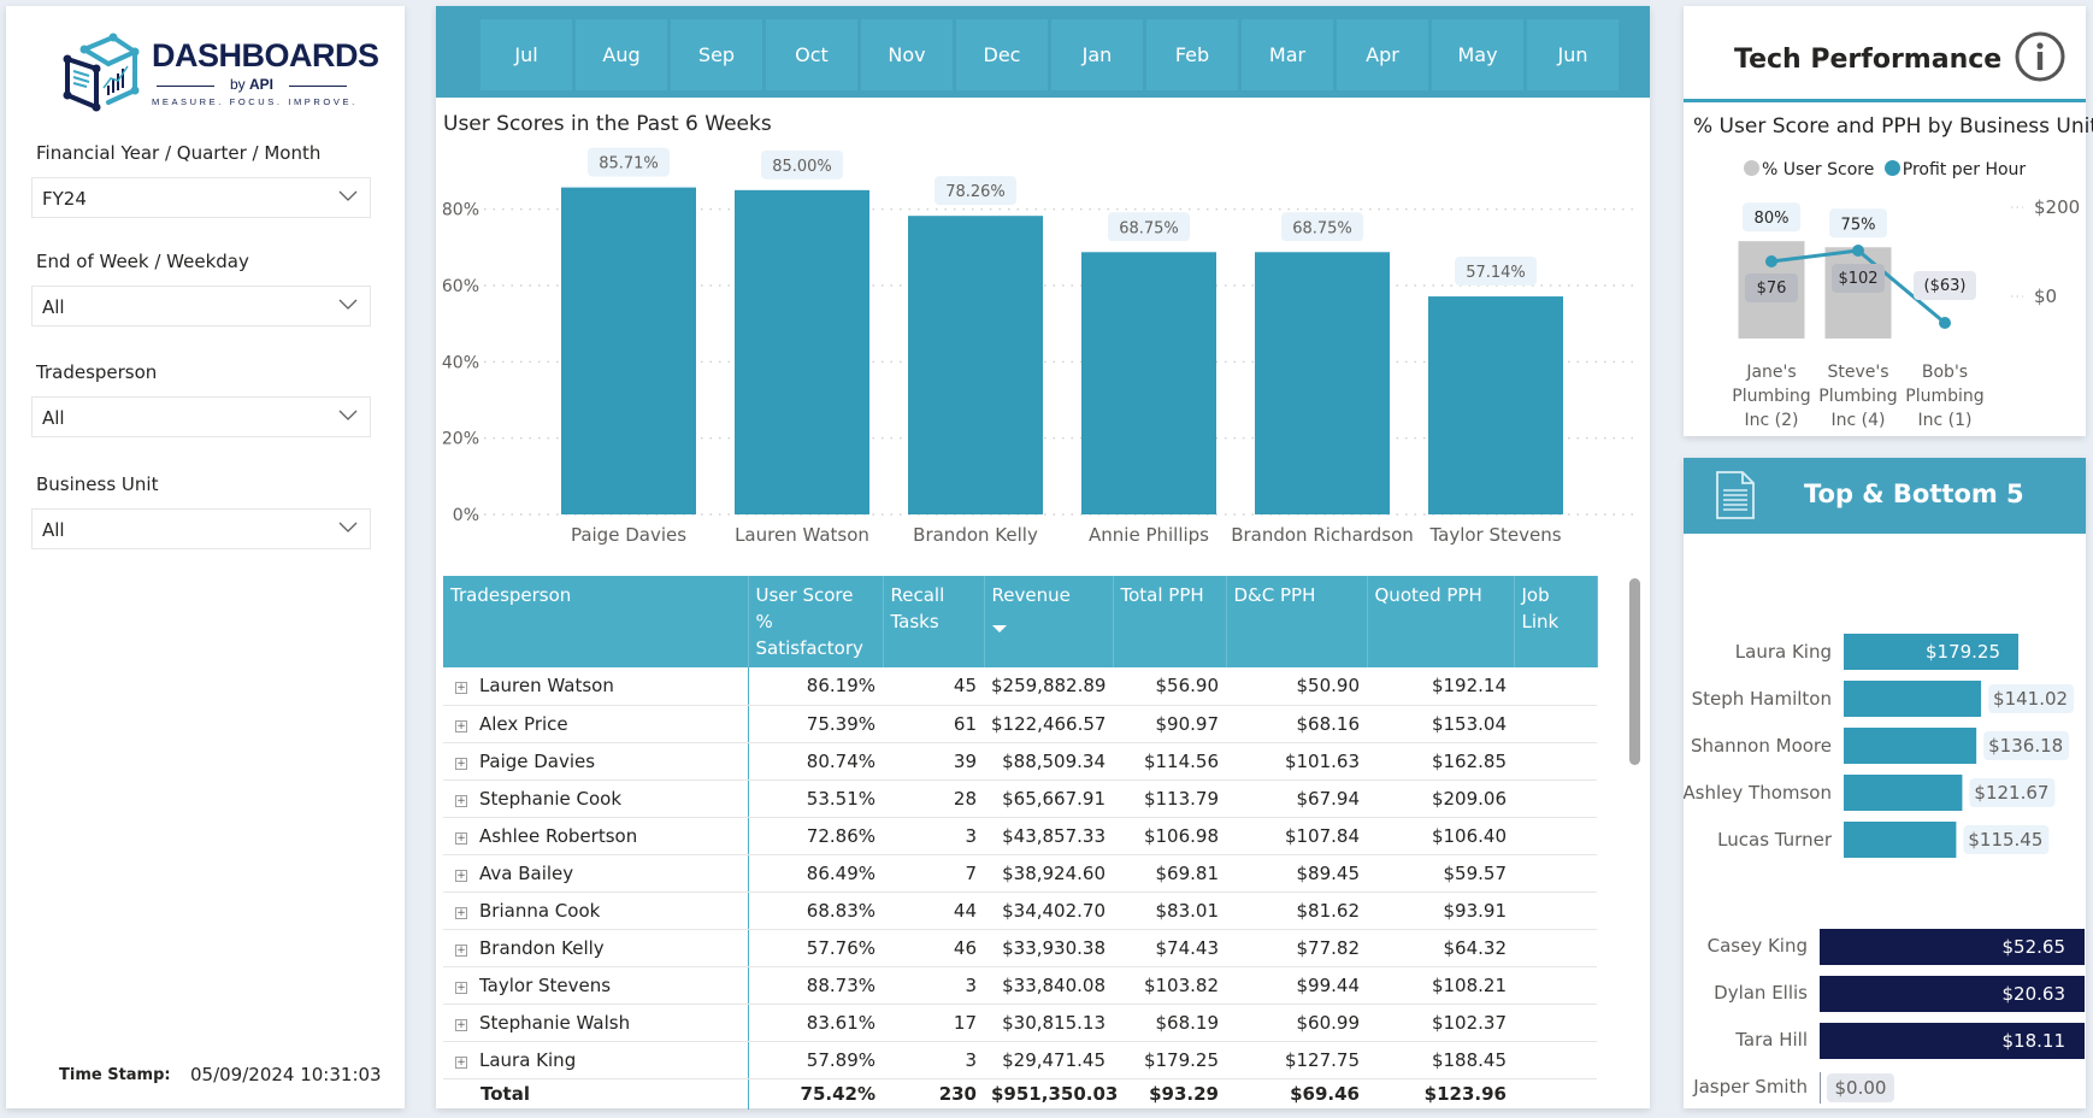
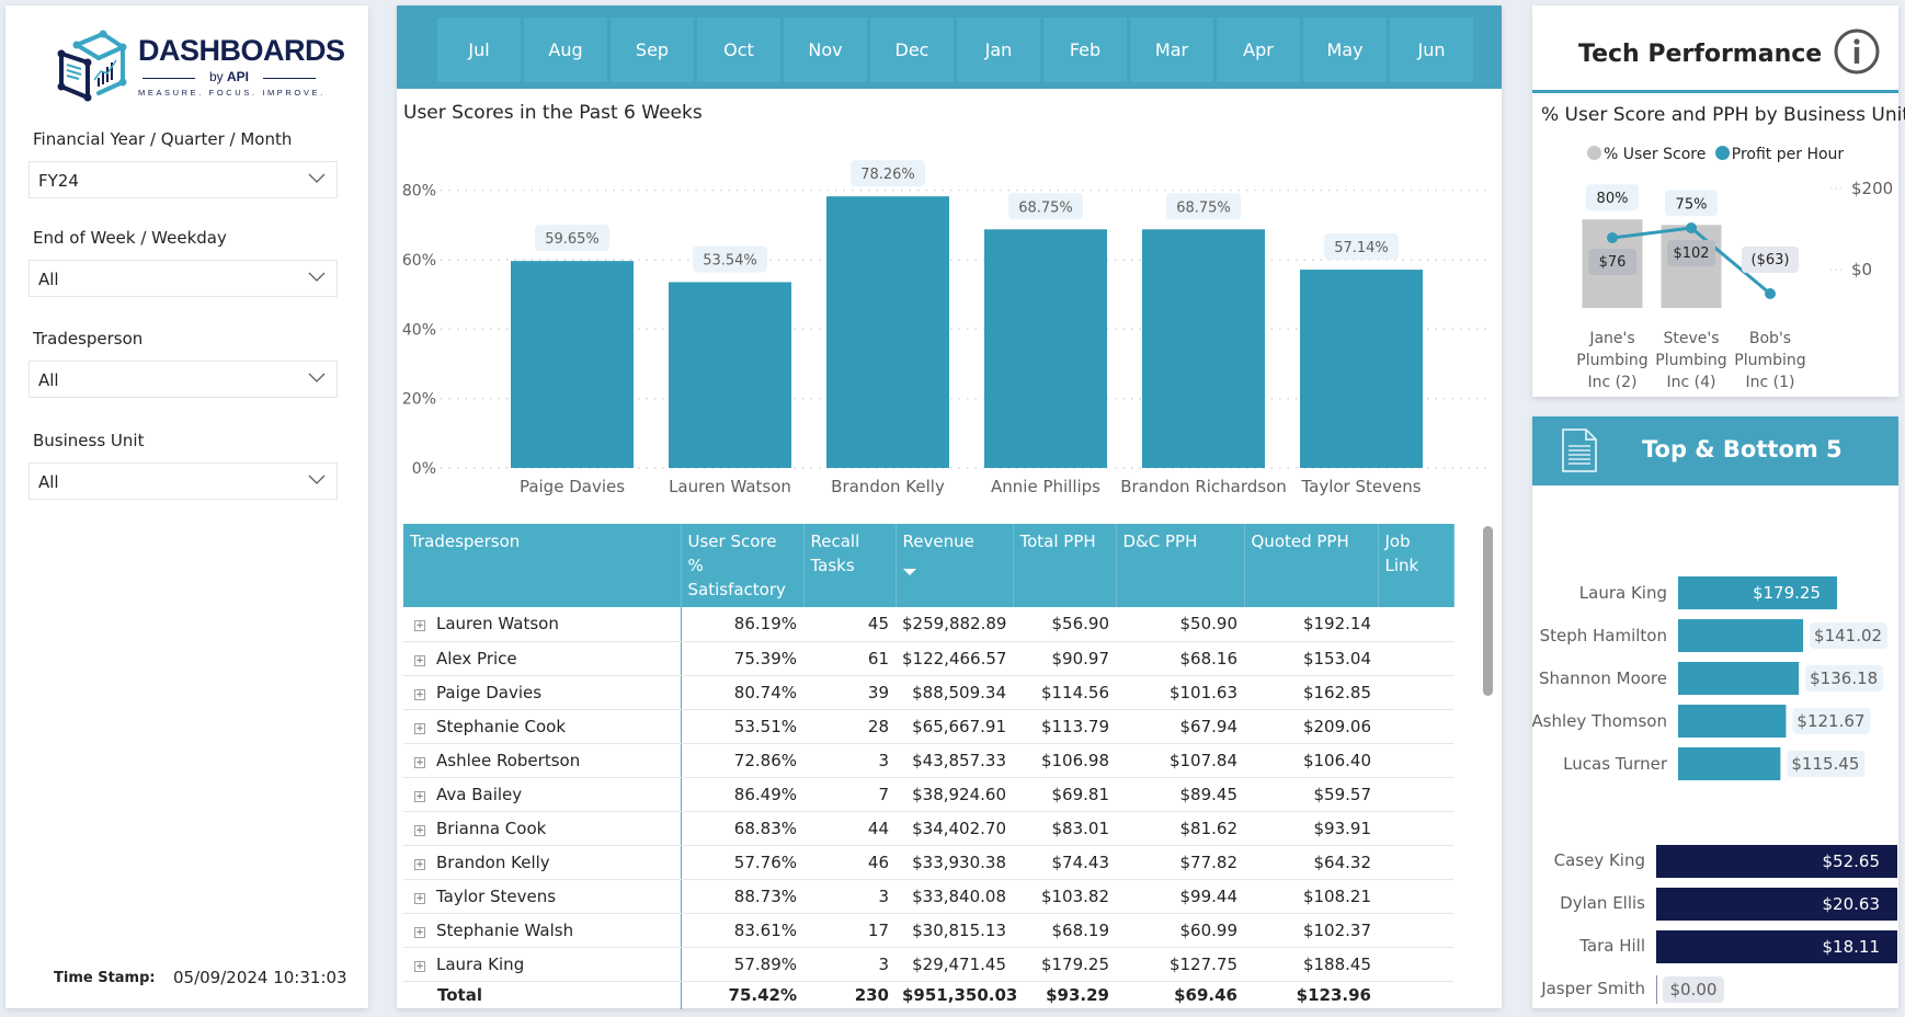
User Scores in the Past 6 Weeks/Paige Davies: 85.71% -> 59.65%
User Scores in the Past 6 Weeks/Lauren Watson: 85.00% -> 53.54%
